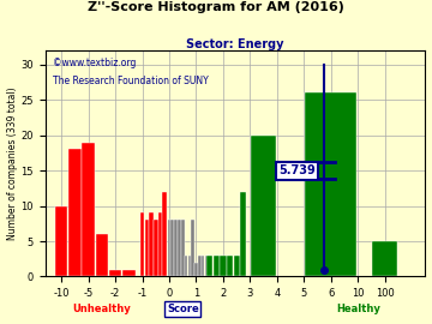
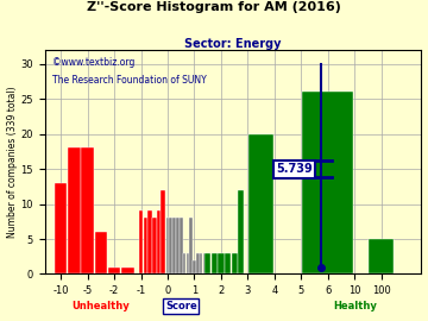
-10: 10 -> 13
-5: 19 -> 18
